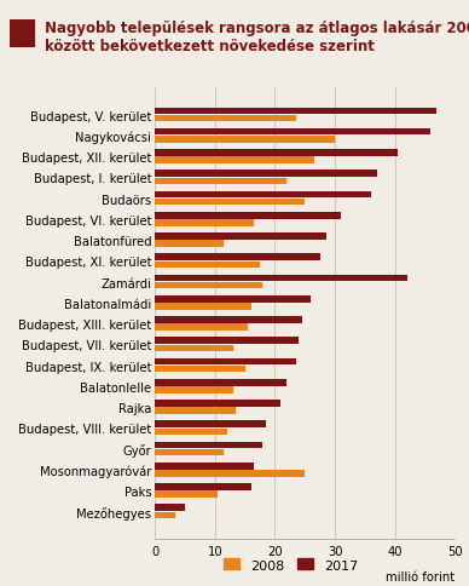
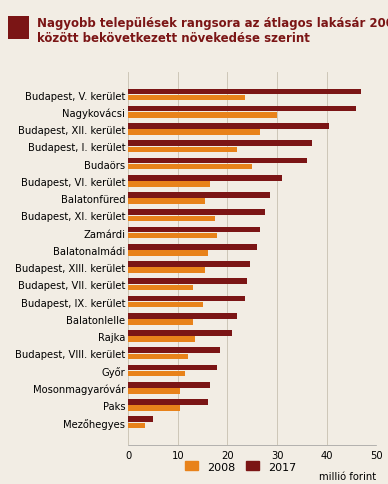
2008/Balatonfüred: 11.5 -> 15.5
2017/Zamárdi: 42.0 -> 26.5
2008/Mosonmagyaróvár: 25.0 -> 10.5
